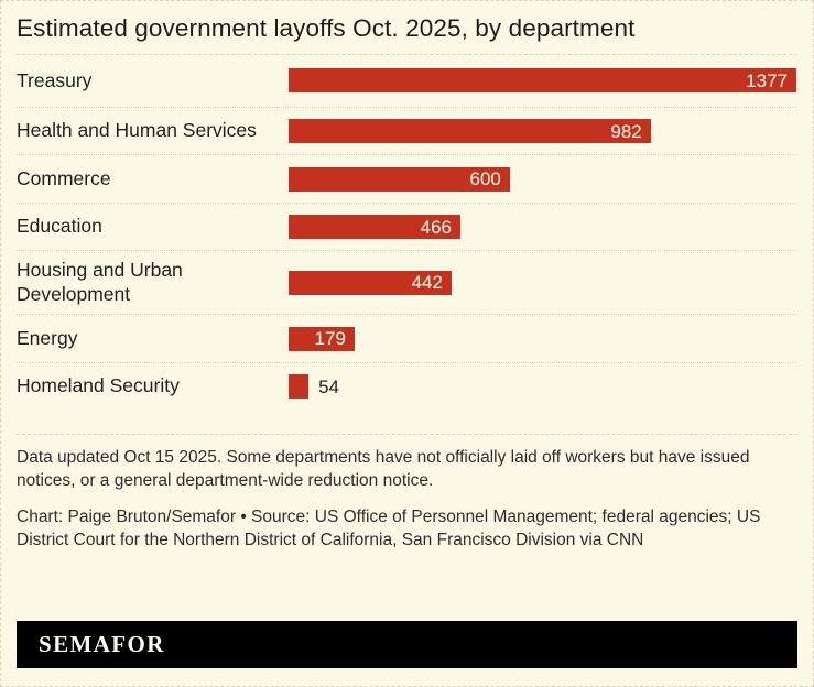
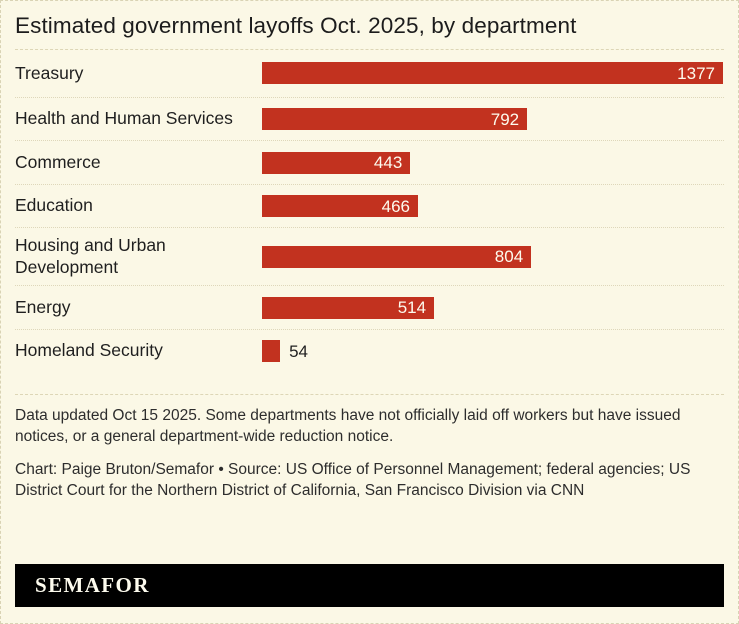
Health and Human Services: 982 -> 792
Commerce: 600 -> 443
Housing and Urban Development: 442 -> 804
Energy: 179 -> 514
